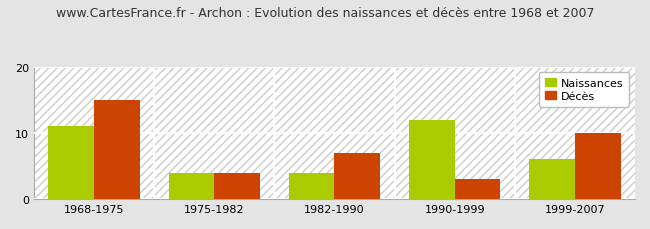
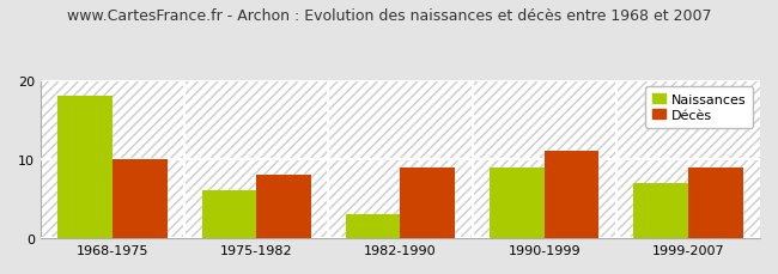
Naissances/1968-1975: 11 -> 18
Décès/1968-1975: 15 -> 10
Naissances/1975-1982: 4 -> 6
Décès/1975-1982: 4 -> 8
Naissances/1982-1990: 4 -> 3
Décès/1982-1990: 7 -> 9
Naissances/1990-1999: 12 -> 9
Décès/1990-1999: 3 -> 11
Naissances/1999-2007: 6 -> 7
Décès/1999-2007: 10 -> 9
